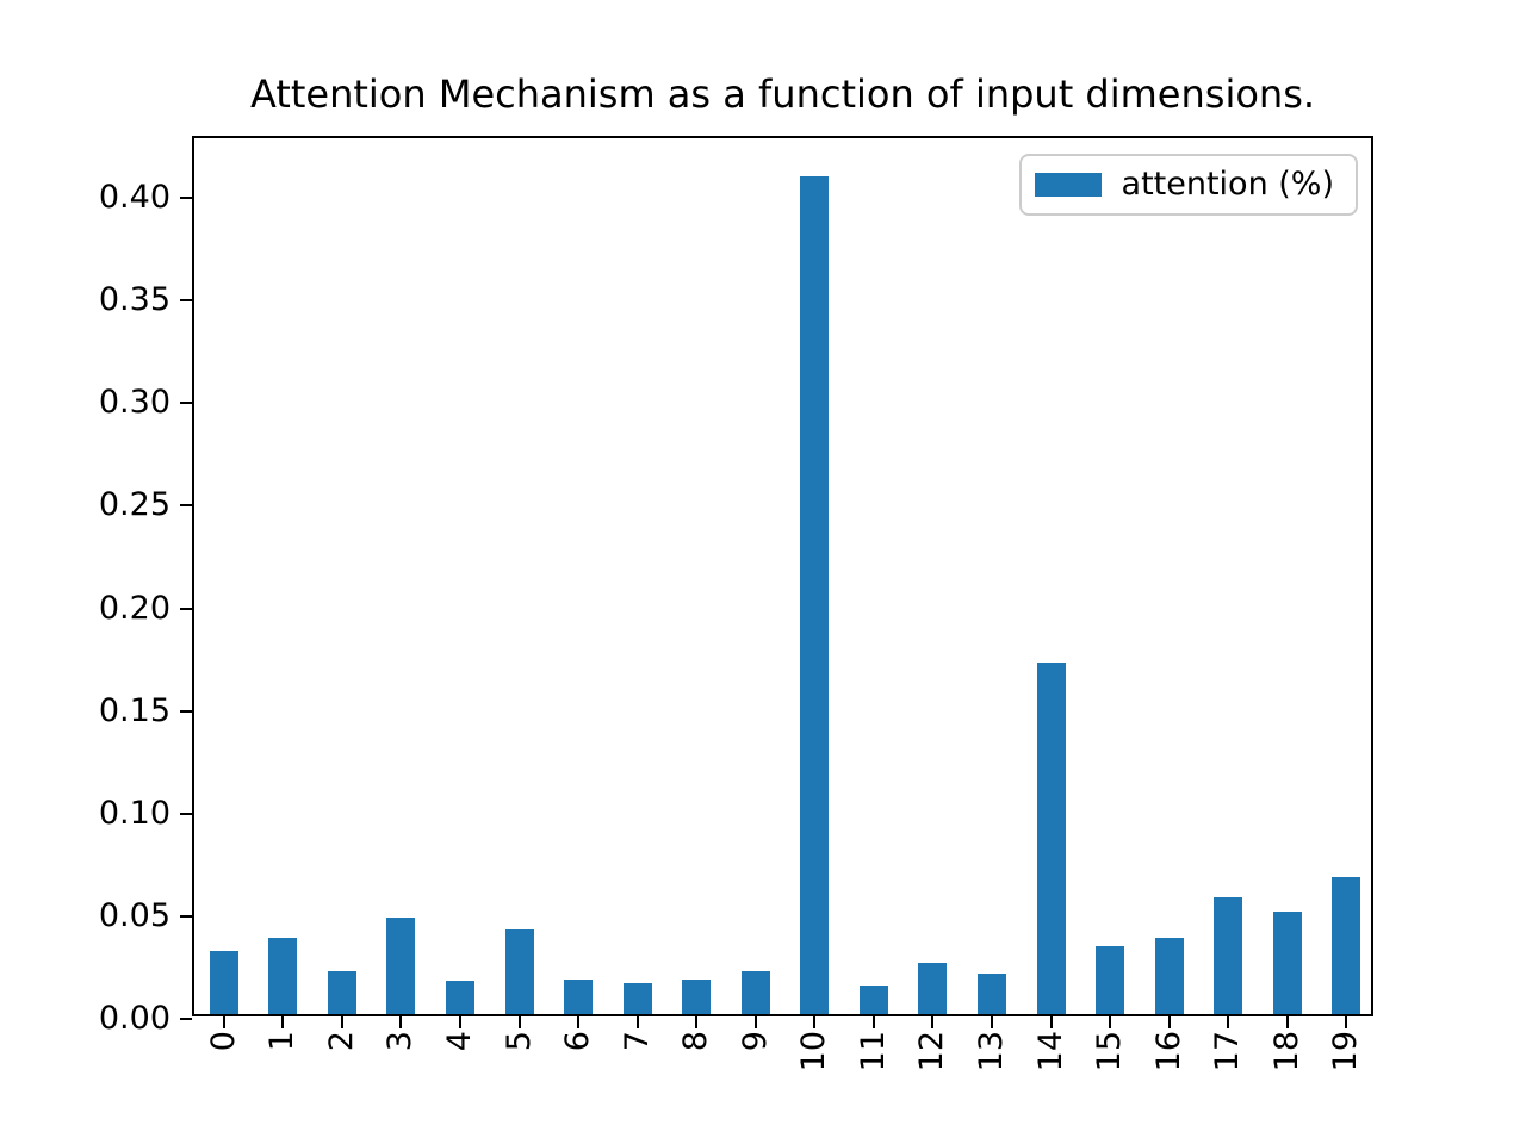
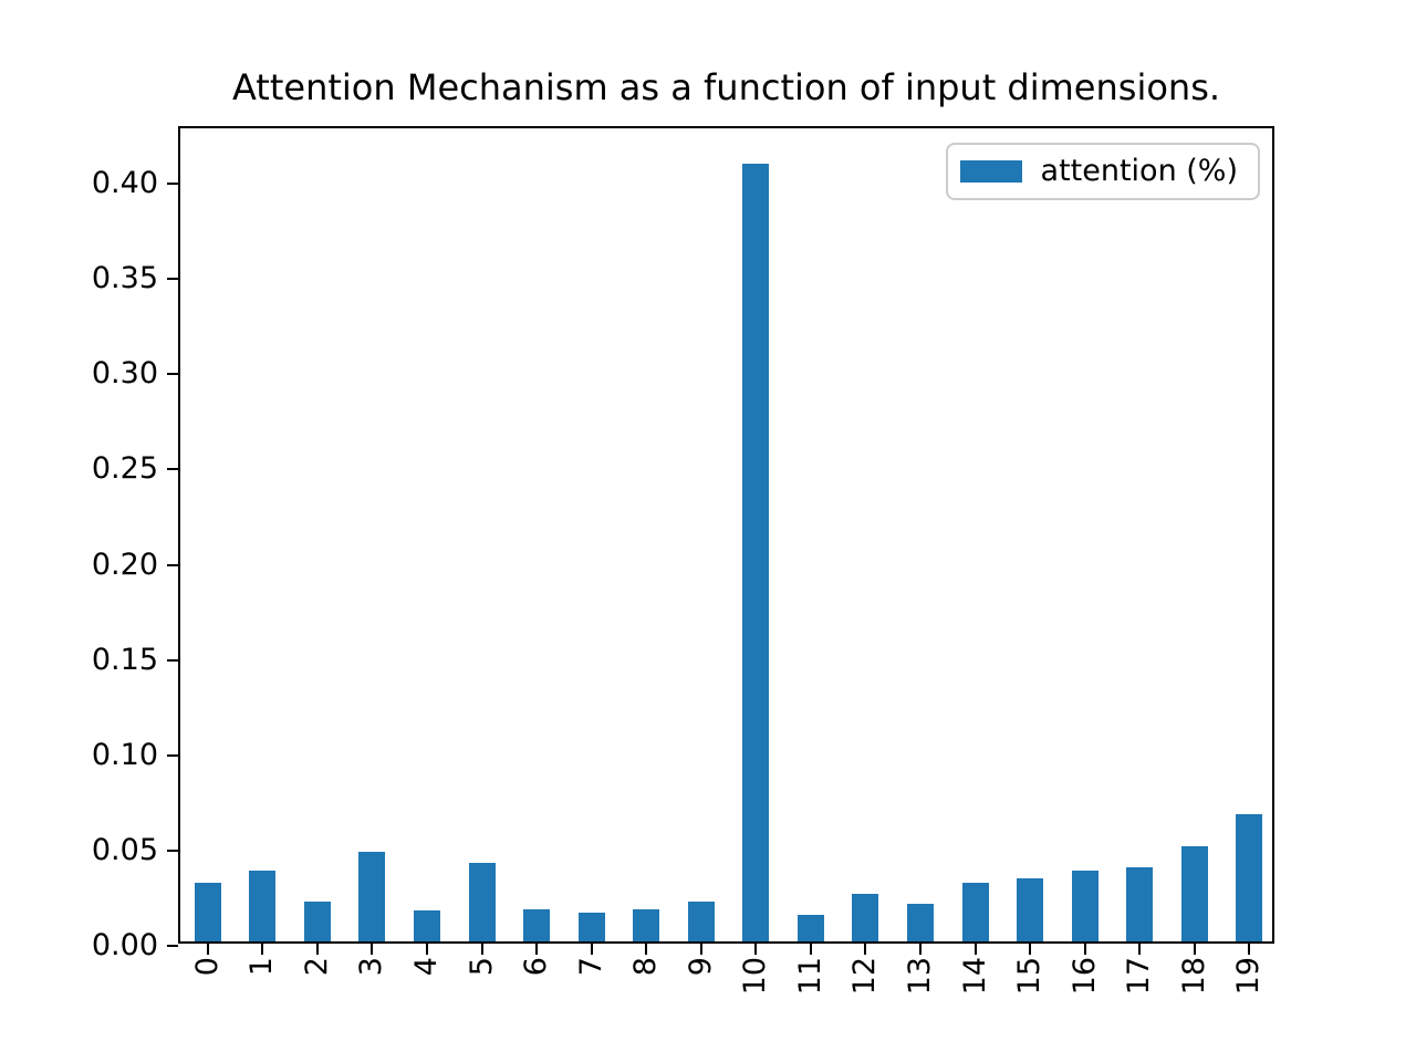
14: 0.171 -> 0.031
17: 0.057 -> 0.039
